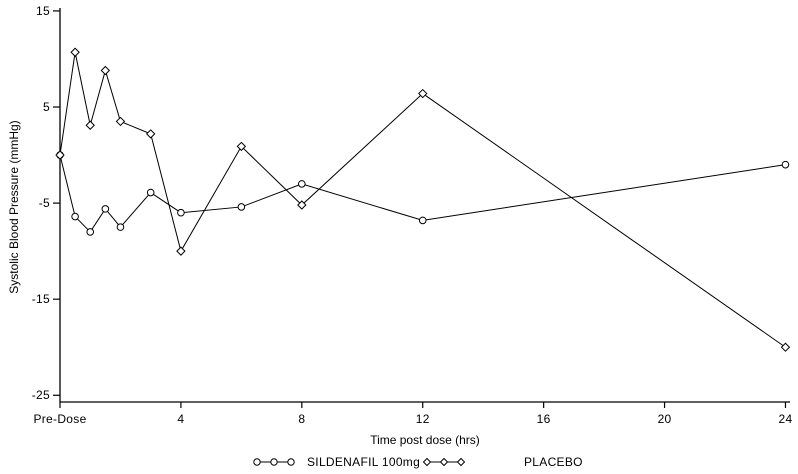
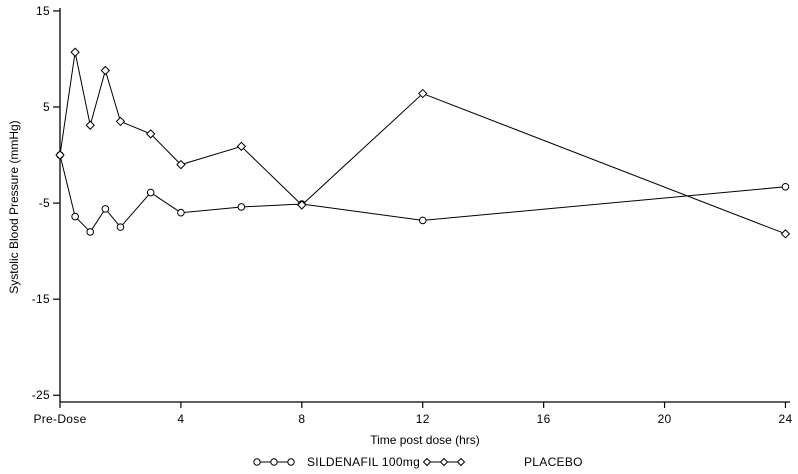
PLACEBO/4: -10 -> -1
SILDENAFIL 100mg/8: -3 -> -5
SILDENAFIL 100mg/24: -1 -> -3
PLACEBO/24: -20 -> -8
